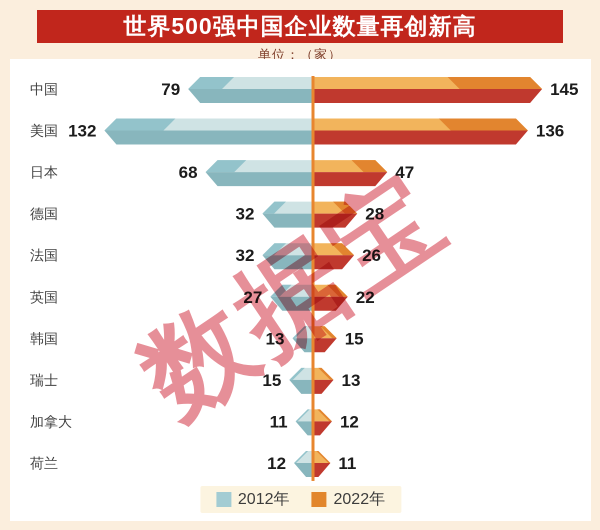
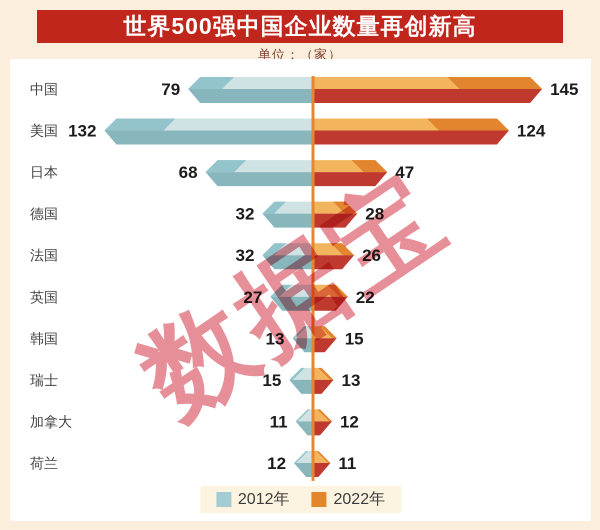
2022年/美国: 136 -> 124
